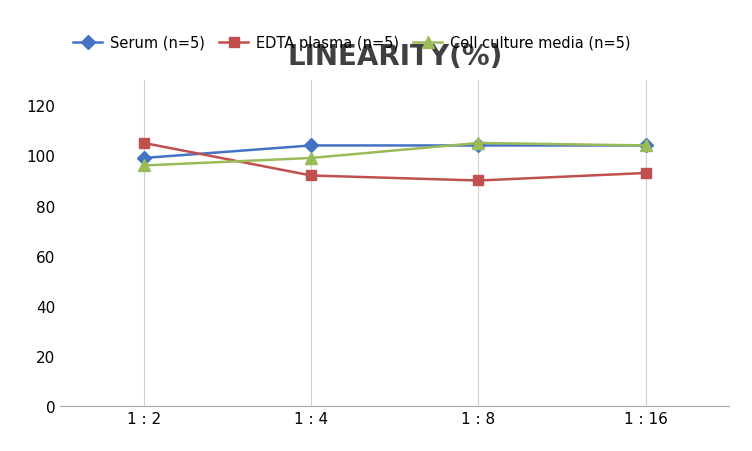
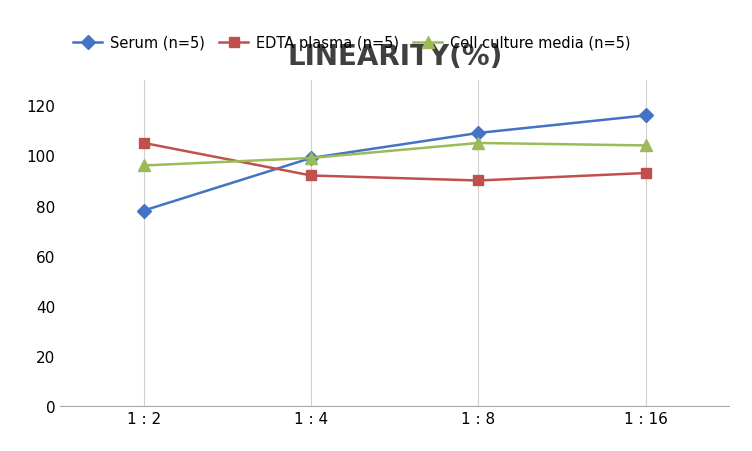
Serum (n=5)/1 : 2: 99 -> 78
Serum (n=5)/1 : 4: 104 -> 99
Serum (n=5)/1 : 8: 104 -> 109
Serum (n=5)/1 : 16: 104 -> 116
